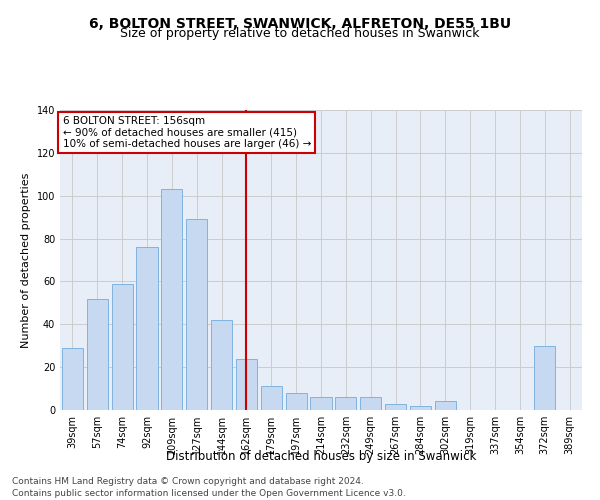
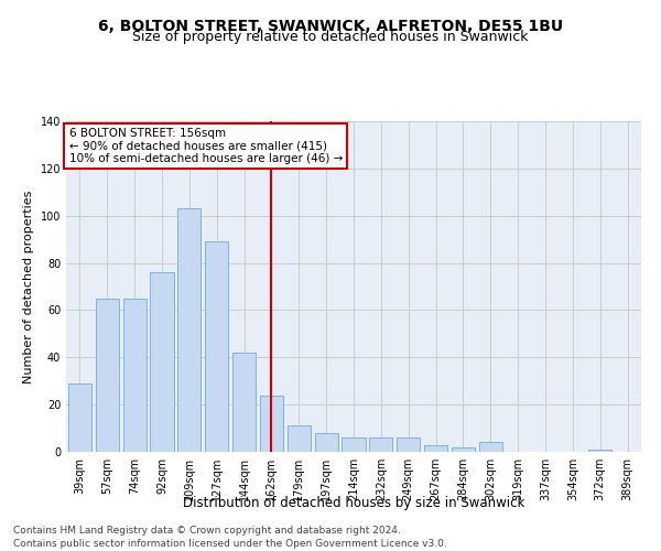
57sqm: 52 -> 65
74sqm: 59 -> 65
372sqm: 30 -> 1
